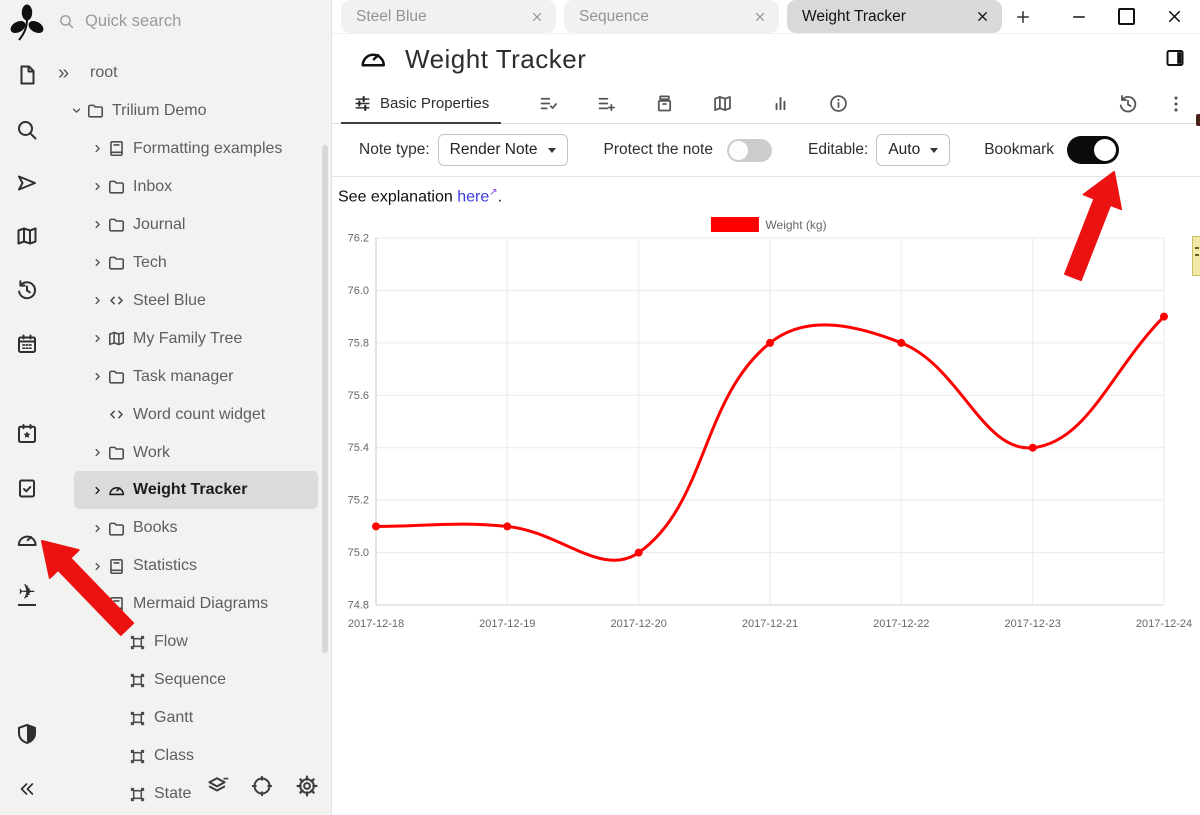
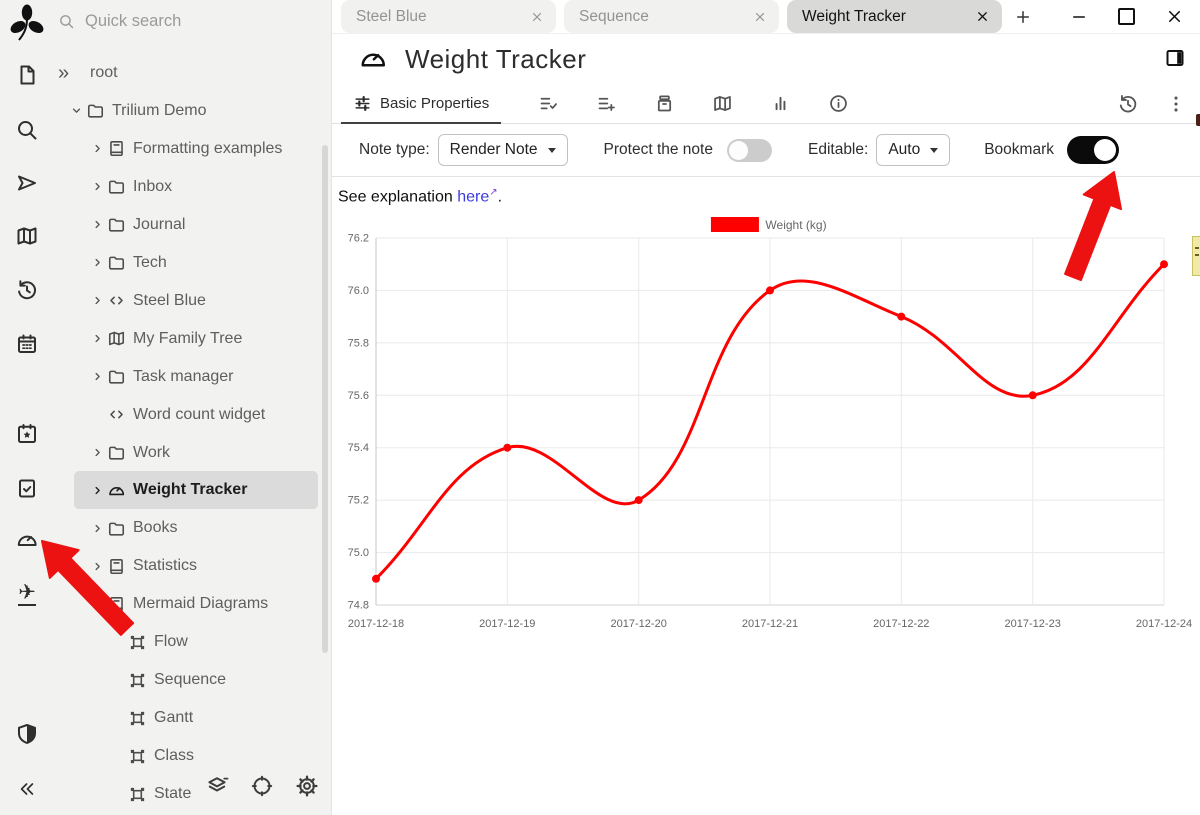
2017-12-18: 75.1 -> 74.9
2017-12-19: 75.1 -> 75.4
2017-12-20: 75.0 -> 75.2
2017-12-21: 75.8 -> 76.0
2017-12-22: 75.8 -> 75.9
2017-12-23: 75.4 -> 75.6
2017-12-24: 75.9 -> 76.1
